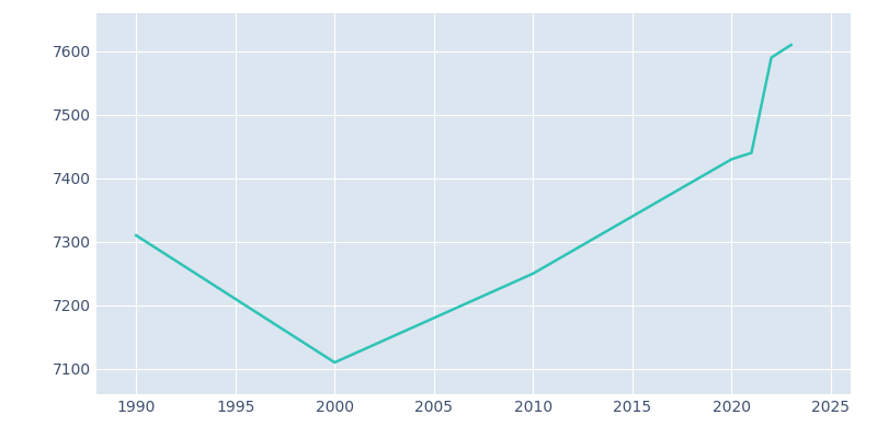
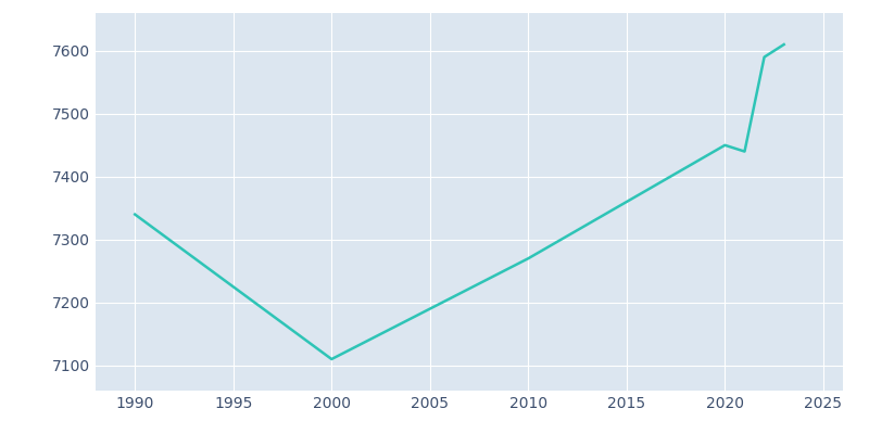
1990: 7310 -> 7340
2010: 7250 -> 7270
2020: 7430 -> 7450
